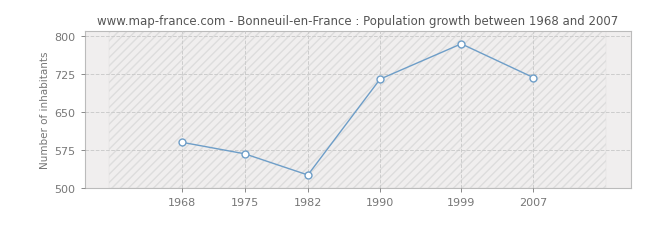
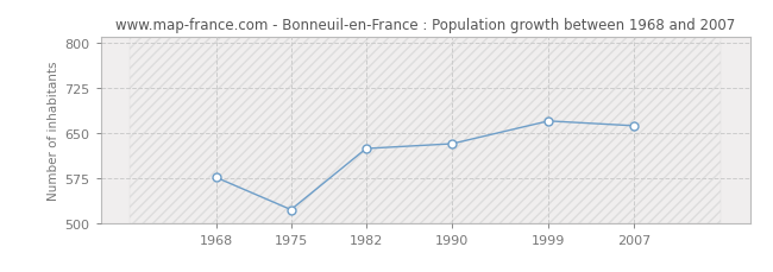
1968: 590 -> 576
1975: 567 -> 522
1982: 525 -> 624
1990: 715 -> 632
1999: 785 -> 670
2007: 718 -> 662
